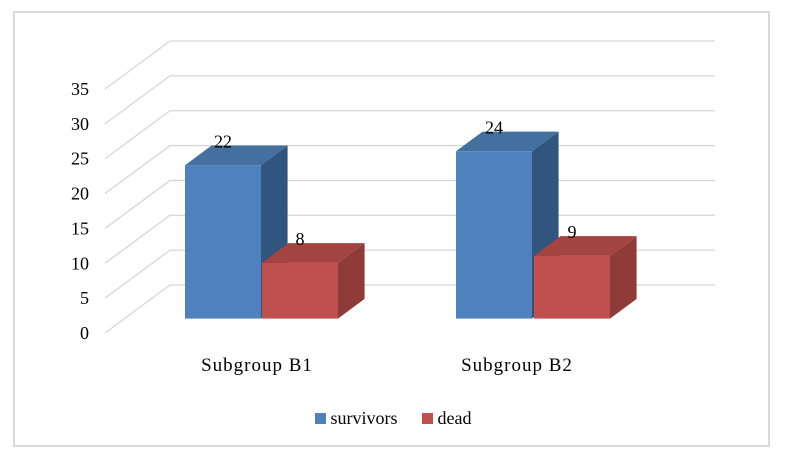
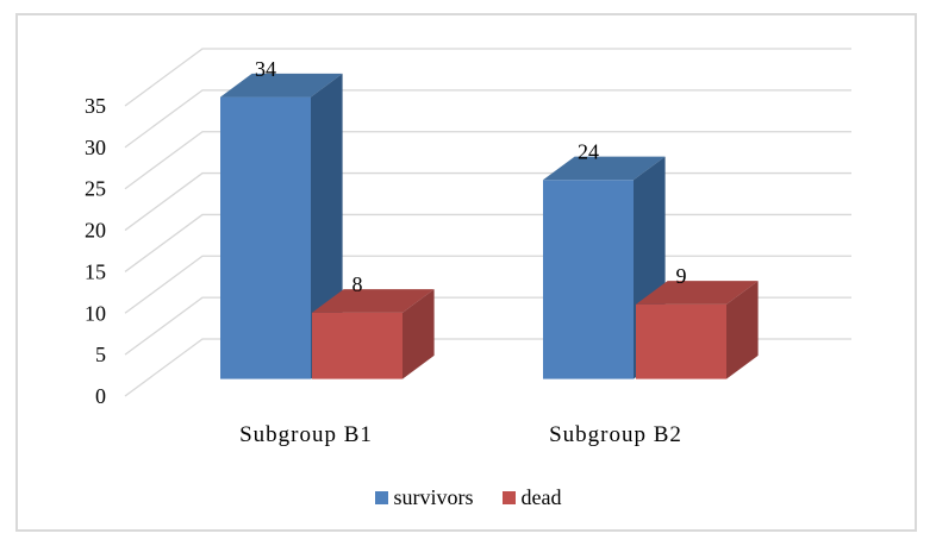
survivors/Subgroup B1: 22 -> 34
